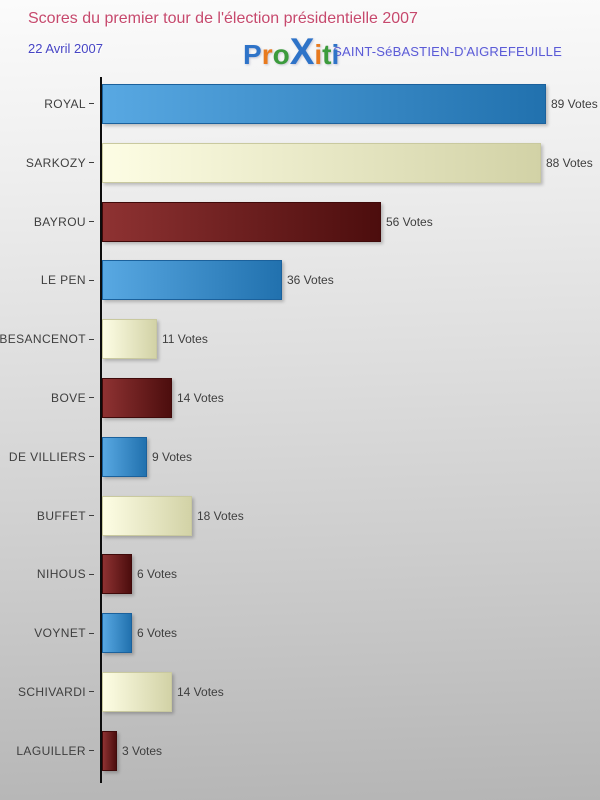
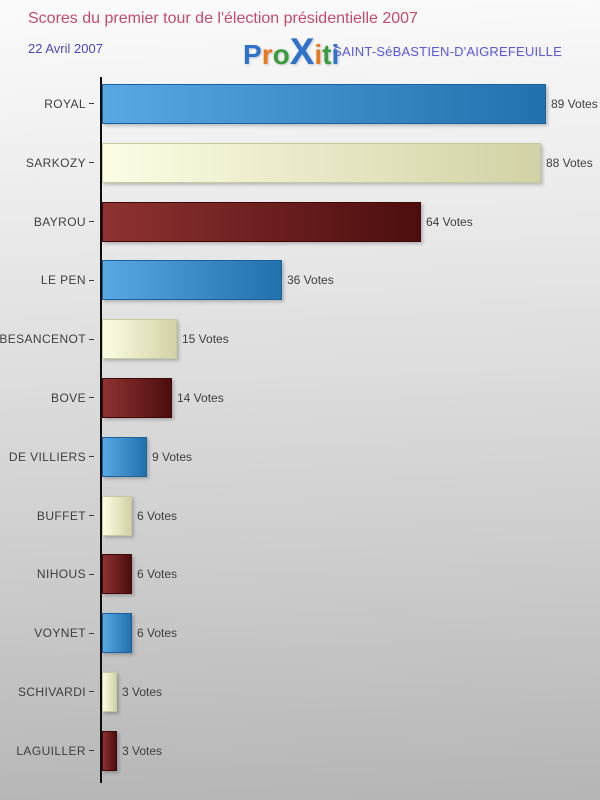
BAYROU: 56 -> 64
BESANCENOT: 11 -> 15
BUFFET: 18 -> 6
SCHIVARDI: 14 -> 3
